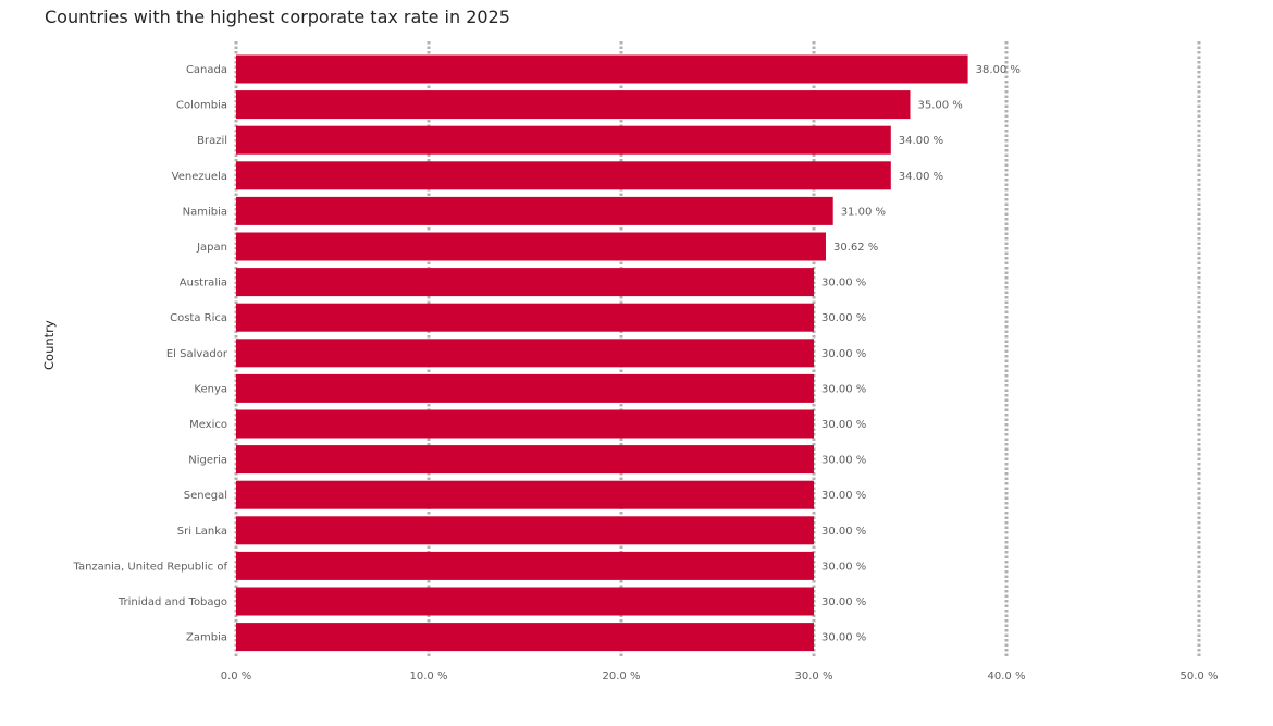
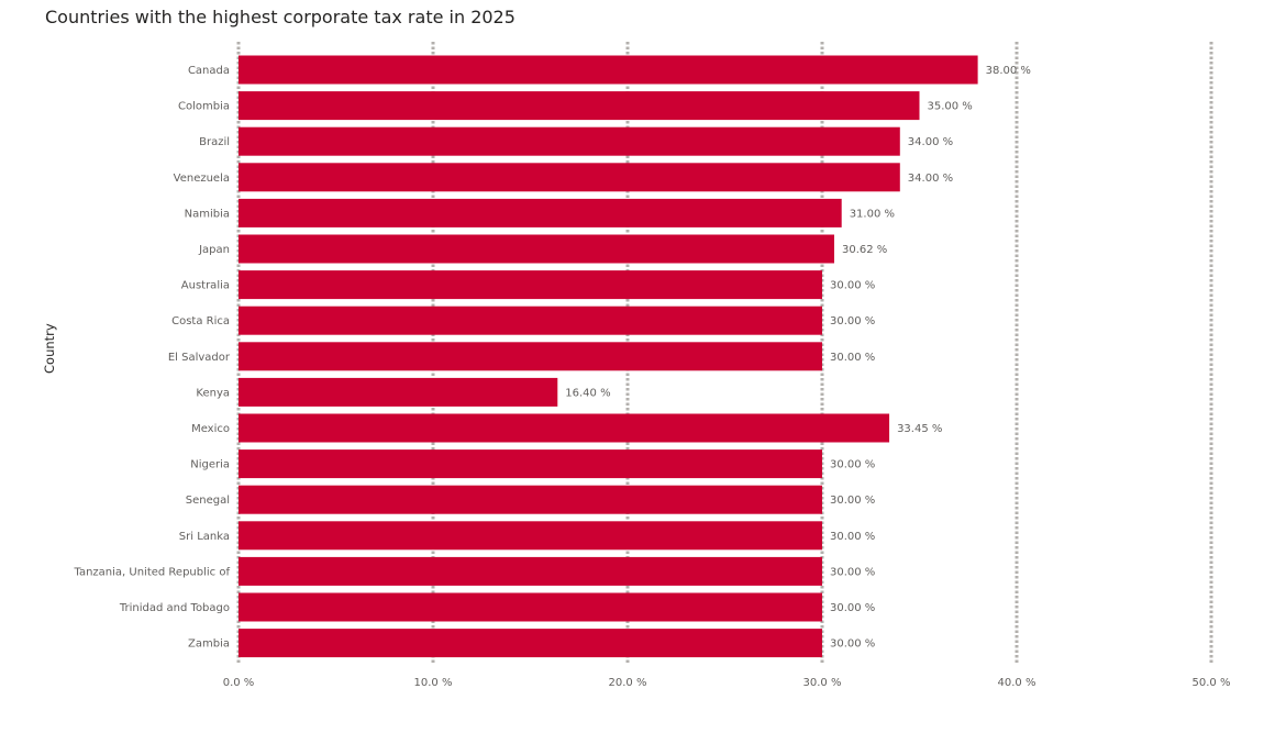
Kenya: 30.00 -> 16.40
Mexico: 30.00 -> 33.45
